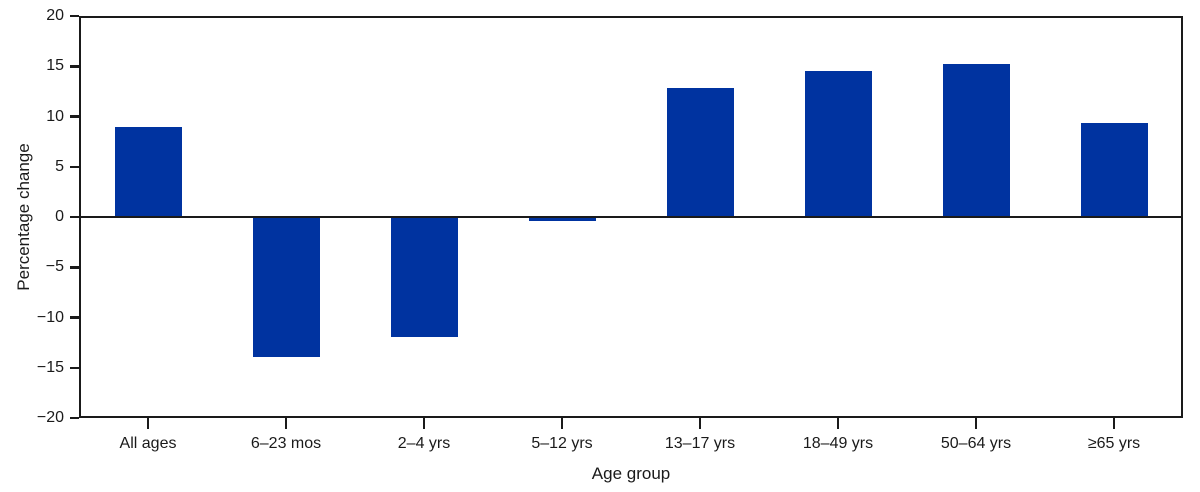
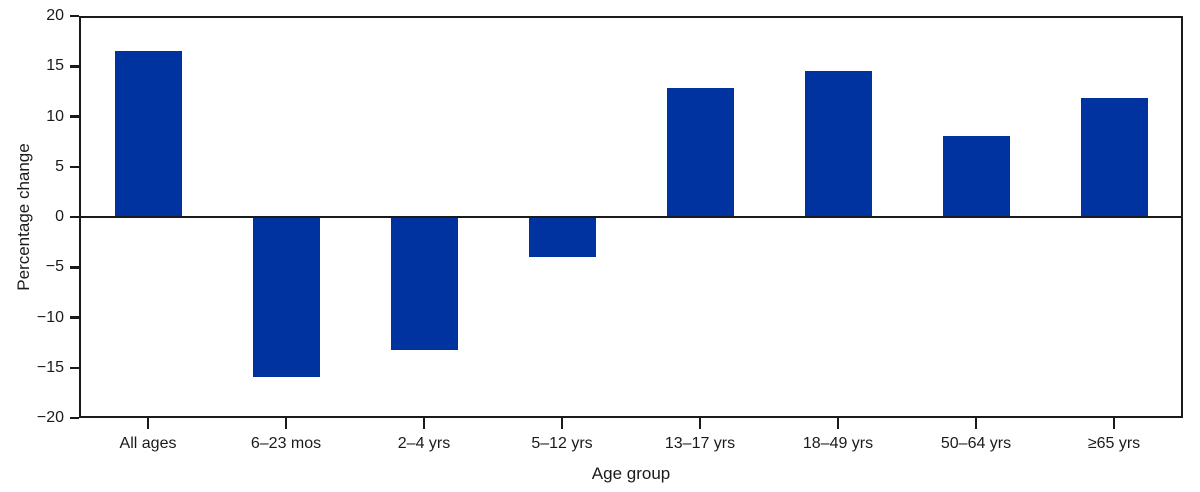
All ages: 9.0 -> 16.5
6–23 mos: -13.9 -> -15.9
2–4 yrs: -11.9 -> -13.2
5–12 yrs: -0.4 -> -4.0
50–64 yrs: 15.2 -> 8.1
≥65 yrs: 9.4 -> 11.8
